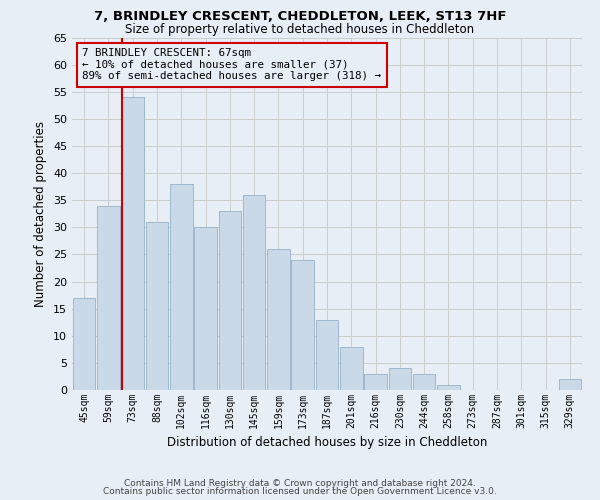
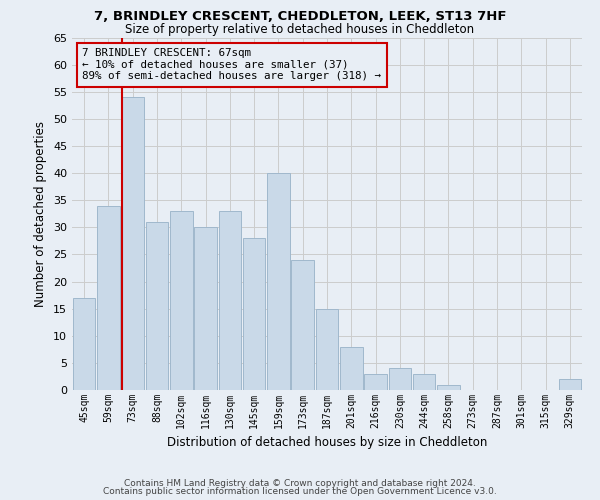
102sqm: 38 -> 33
145sqm: 36 -> 28
159sqm: 26 -> 40
187sqm: 13 -> 15
